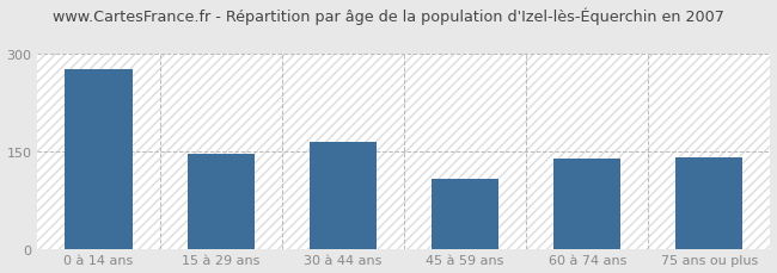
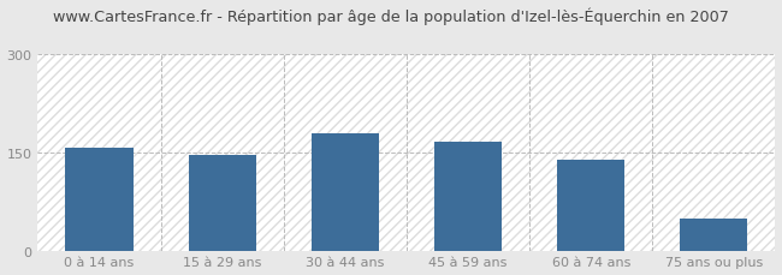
0 à 14 ans: 276 -> 157
30 à 44 ans: 164 -> 178
45 à 59 ans: 108 -> 165
75 ans ou plus: 140 -> 48
